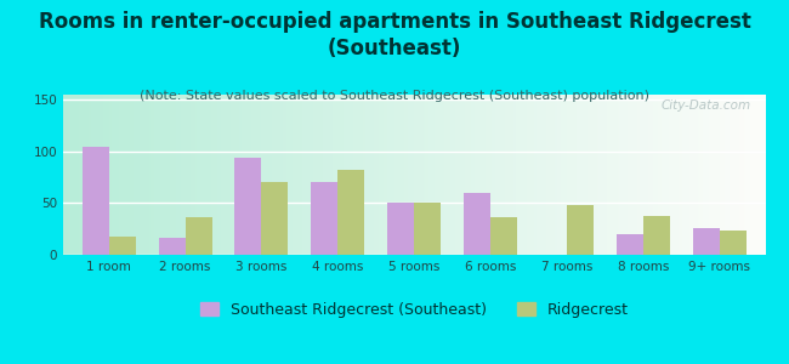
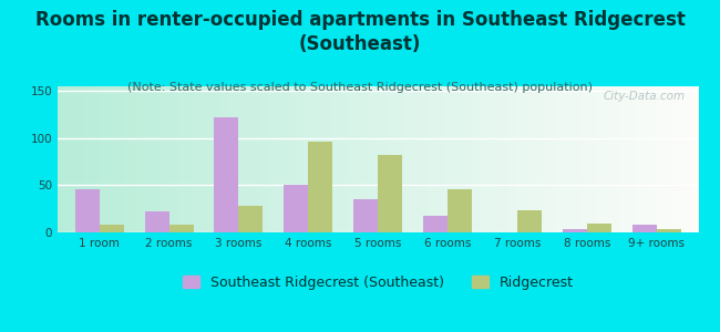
Southeast Ridgecrest (Southeast)/1 room: 104 -> 46
Ridgecrest/1 room: 18 -> 8
Southeast Ridgecrest (Southeast)/2 rooms: 16 -> 22
Ridgecrest/2 rooms: 36 -> 8
Southeast Ridgecrest (Southeast)/3 rooms: 94 -> 122
Ridgecrest/3 rooms: 70 -> 28
Southeast Ridgecrest (Southeast)/4 rooms: 70 -> 50
Ridgecrest/4 rooms: 82 -> 96
Southeast Ridgecrest (Southeast)/5 rooms: 50 -> 35
Ridgecrest/5 rooms: 50 -> 82
Southeast Ridgecrest (Southeast)/6 rooms: 60 -> 18
Ridgecrest/6 rooms: 36 -> 46
Ridgecrest/7 rooms: 48 -> 23
Southeast Ridgecrest (Southeast)/8 rooms: 20 -> 4
Ridgecrest/8 rooms: 38 -> 9
Southeast Ridgecrest (Southeast)/9+ rooms: 26 -> 8
Ridgecrest/9+ rooms: 24 -> 4
